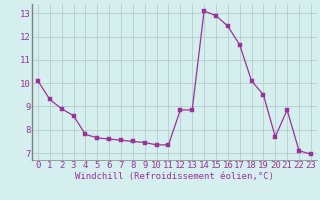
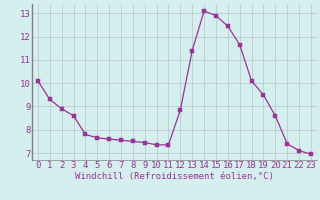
13: 8.85 -> 11.40
20: 7.70 -> 8.60
21: 8.85 -> 7.40
